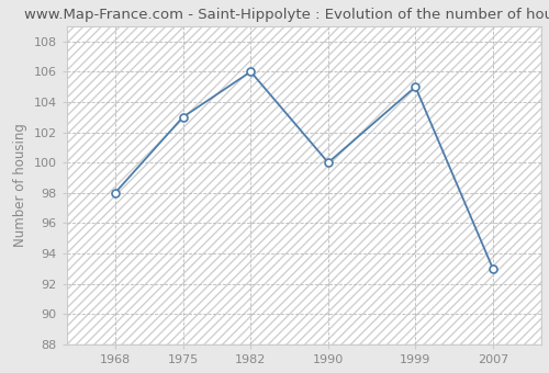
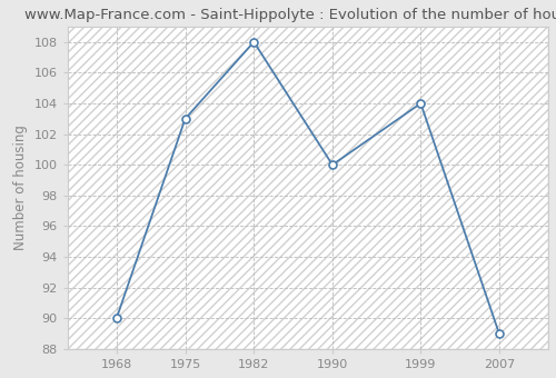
1968: 98 -> 90
1982: 106 -> 108
1999: 105 -> 104
2007: 93 -> 89
